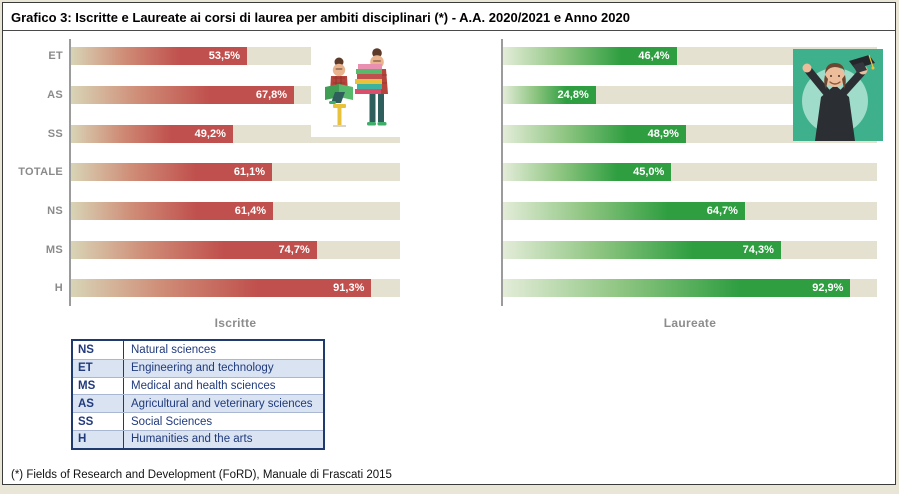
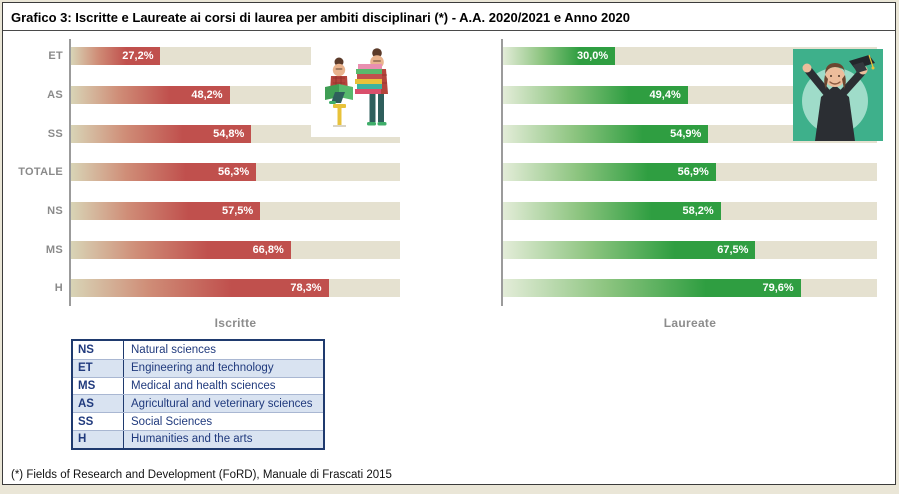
Iscritte/ET: 53,5% -> 27,2%
Laureate/ET: 46,4% -> 30,0%
Iscritte/AS: 67,8% -> 48,2%
Laureate/AS: 24,8% -> 49,4%
Iscritte/SS: 49,2% -> 54,8%
Laureate/SS: 48,9% -> 54,9%
Iscritte/TOTALE: 61,1% -> 56,3%
Laureate/TOTALE: 45,0% -> 56,9%
Iscritte/NS: 61,4% -> 57,5%
Laureate/NS: 64,7% -> 58,2%
Iscritte/MS: 74,7% -> 66,8%
Laureate/MS: 74,3% -> 67,5%
Iscritte/H: 91,3% -> 78,3%
Laureate/H: 92,9% -> 79,6%
